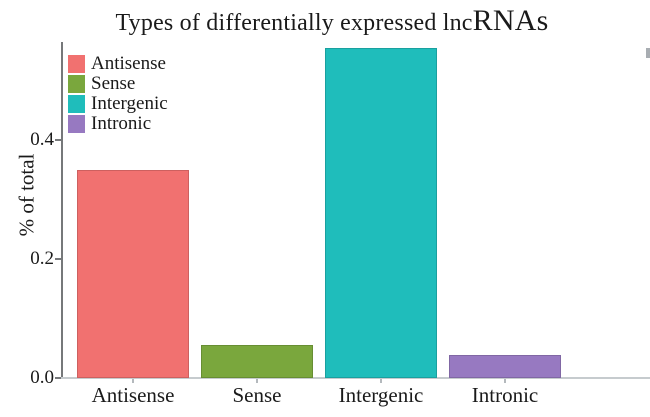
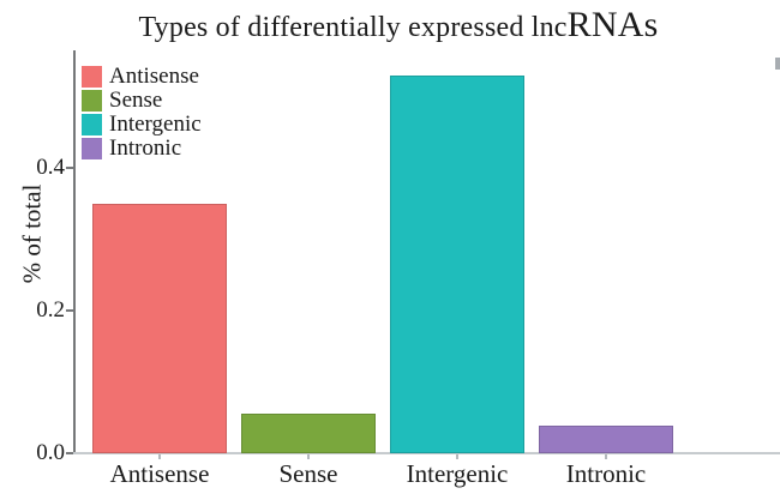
Intergenic: 0.56 -> 0.53
